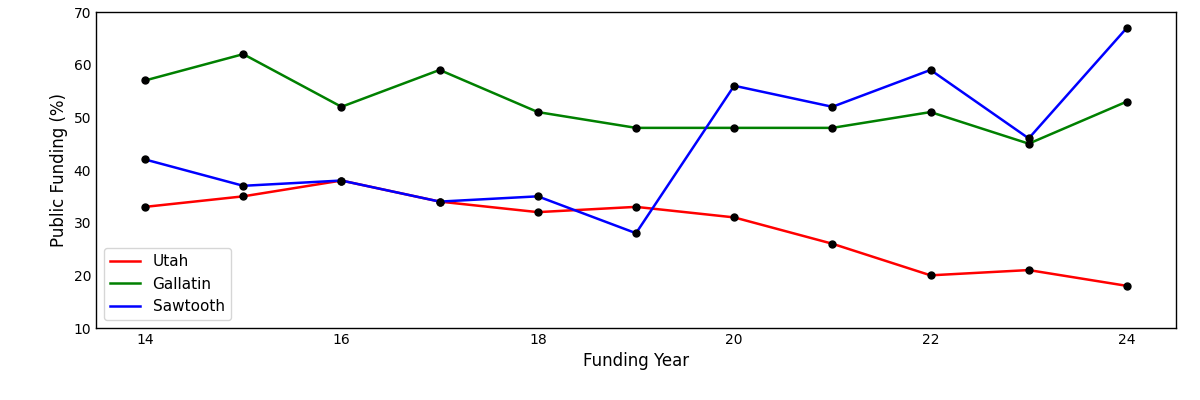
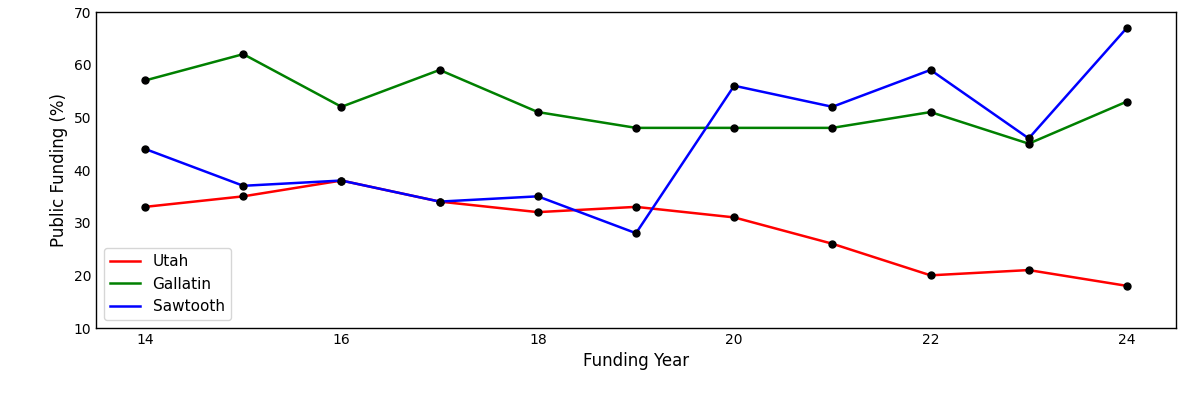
Sawtooth/14: 42 -> 44
